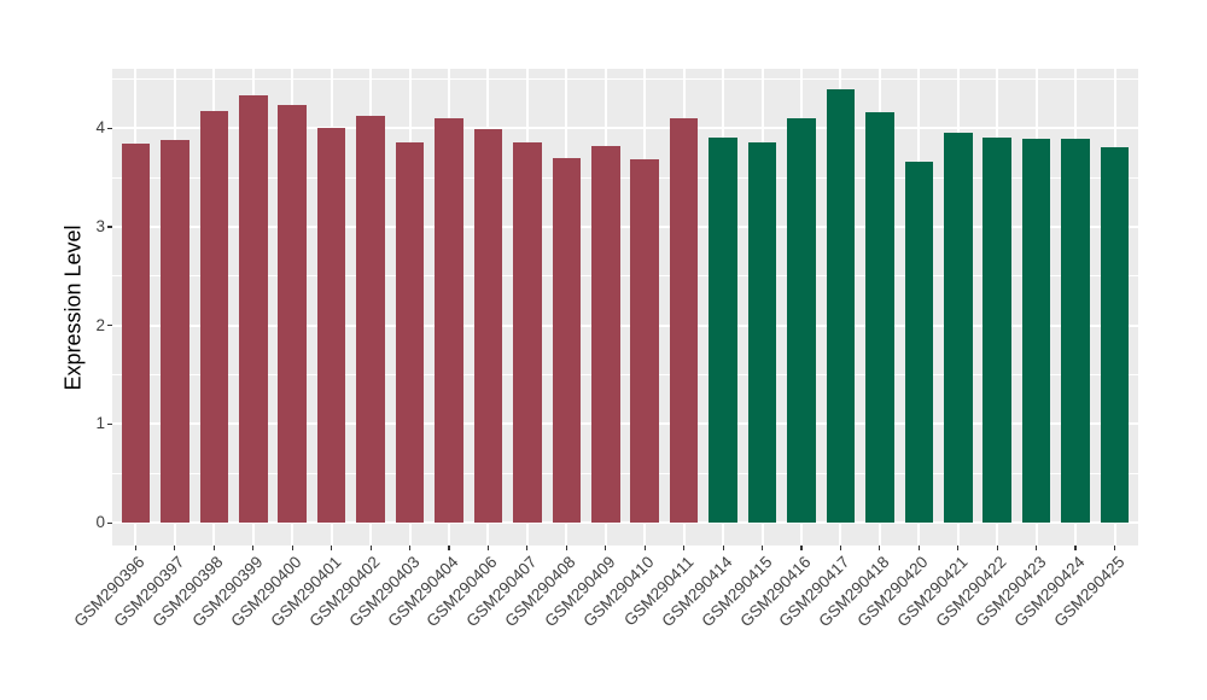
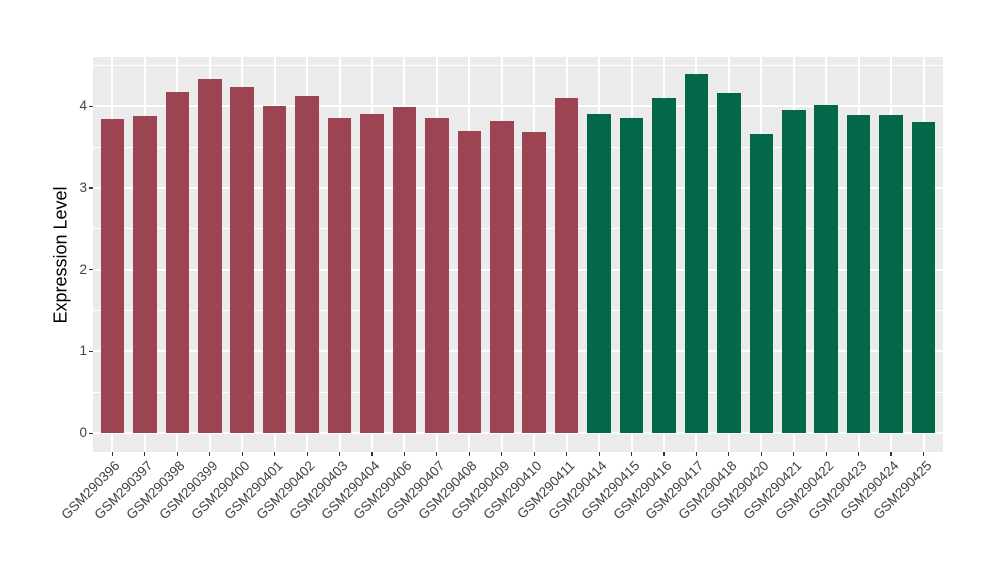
GSM290404: 4.1 -> 3.9
GSM290422: 3.9 -> 4.0
